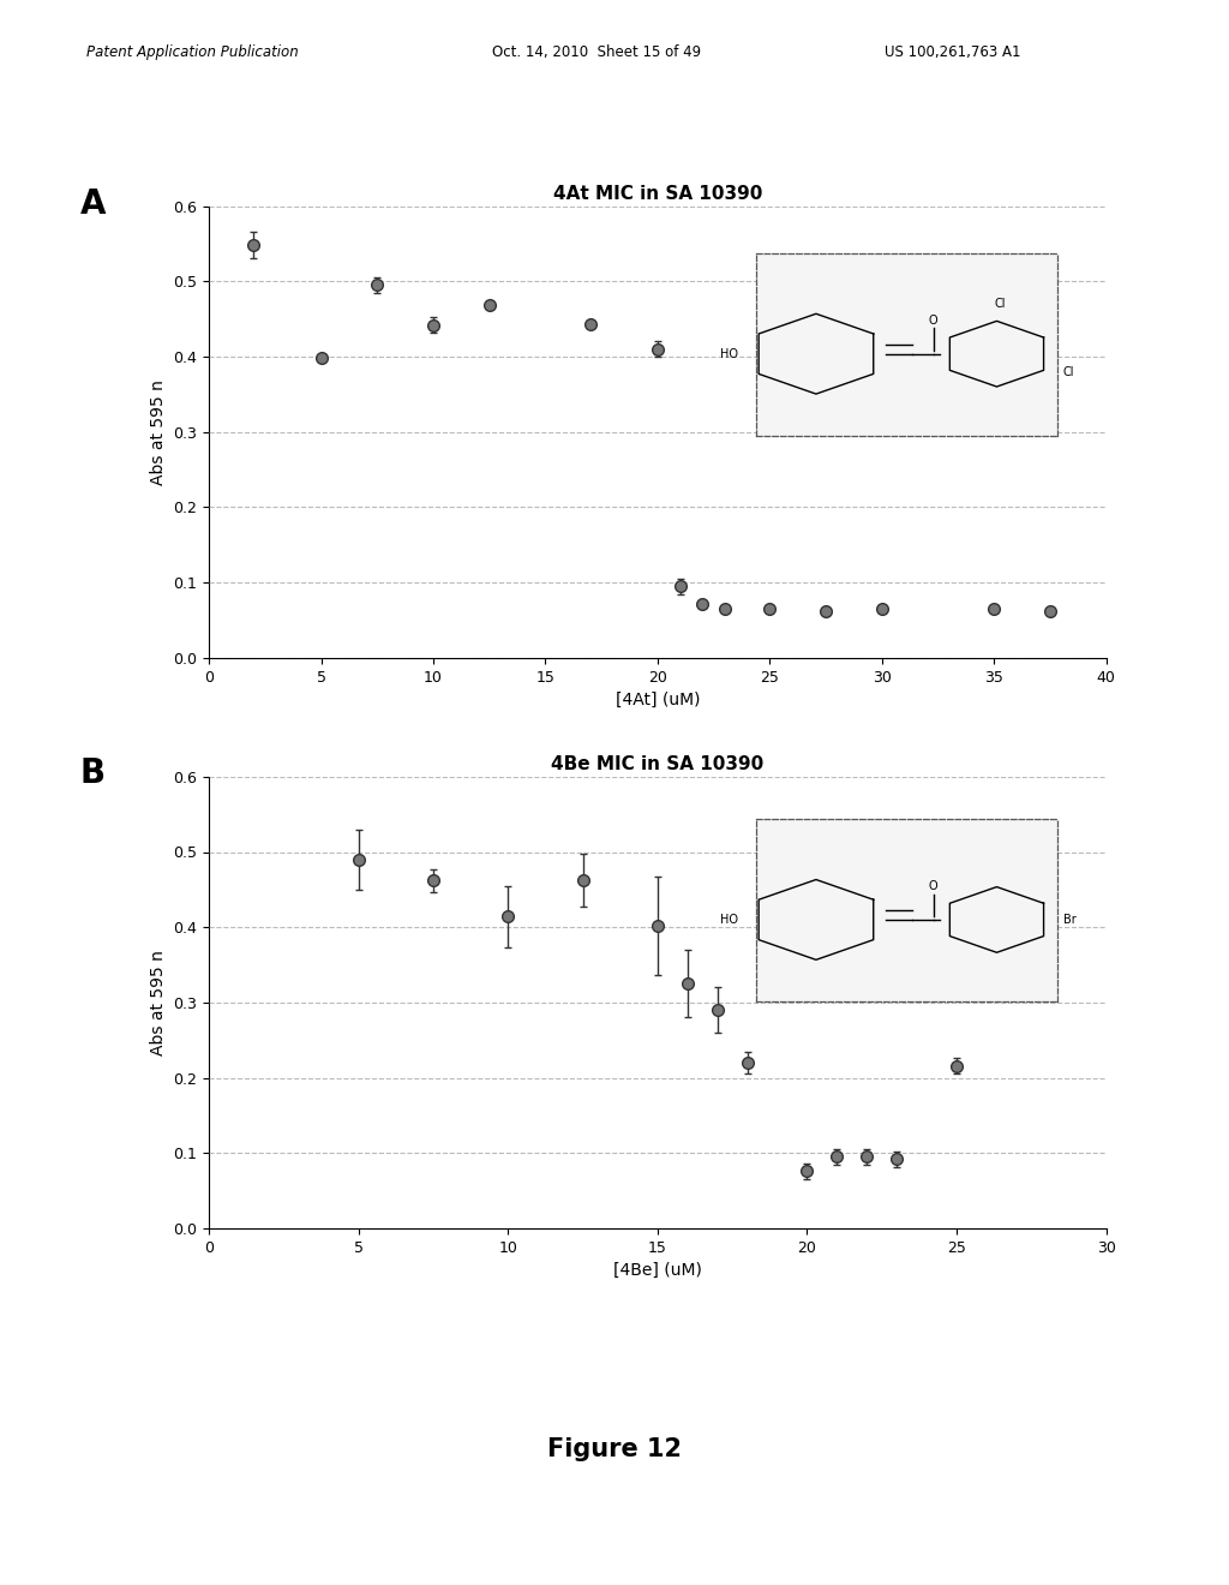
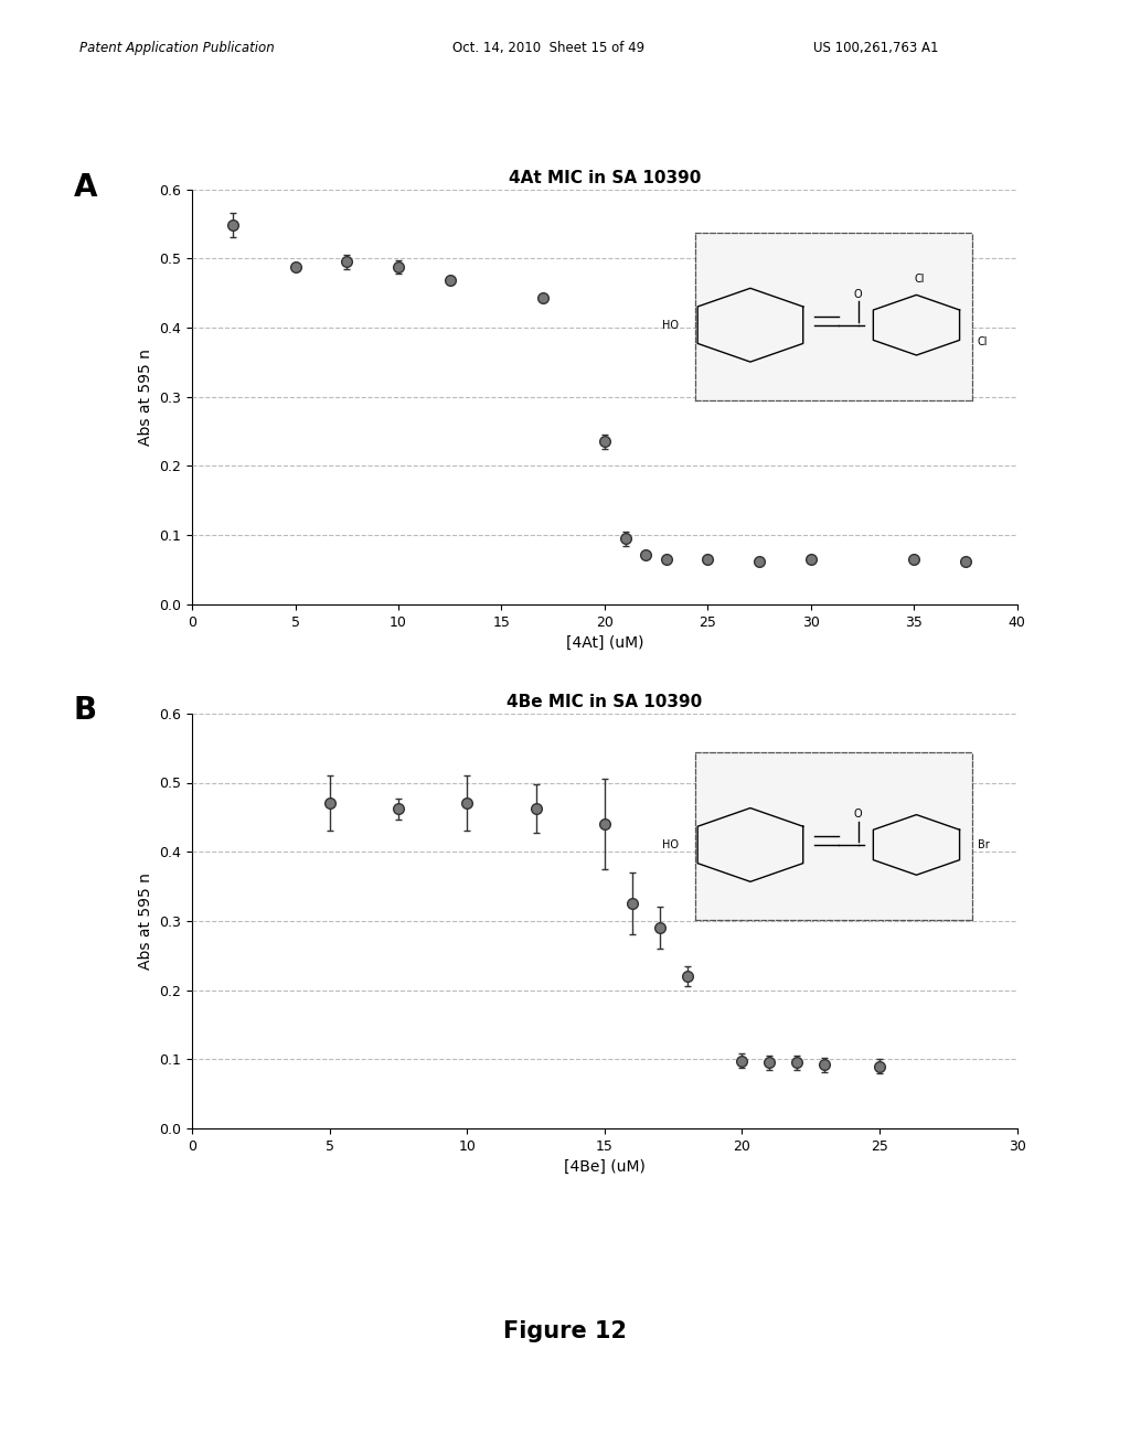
4At MIC in SA 10390/5: 0.398 -> 0.488
4At MIC in SA 10390/10: 0.442 -> 0.488
4At MIC in SA 10390/20: 0.410 -> 0.235
4Be MIC in SA 10390/5: 0.490 -> 0.470
4Be MIC in SA 10390/10: 0.414 -> 0.470
4Be MIC in SA 10390/15: 0.402 -> 0.440
4Be MIC in SA 10390/20: 0.076 -> 0.098
4Be MIC in SA 10390/25: 0.216 -> 0.090
